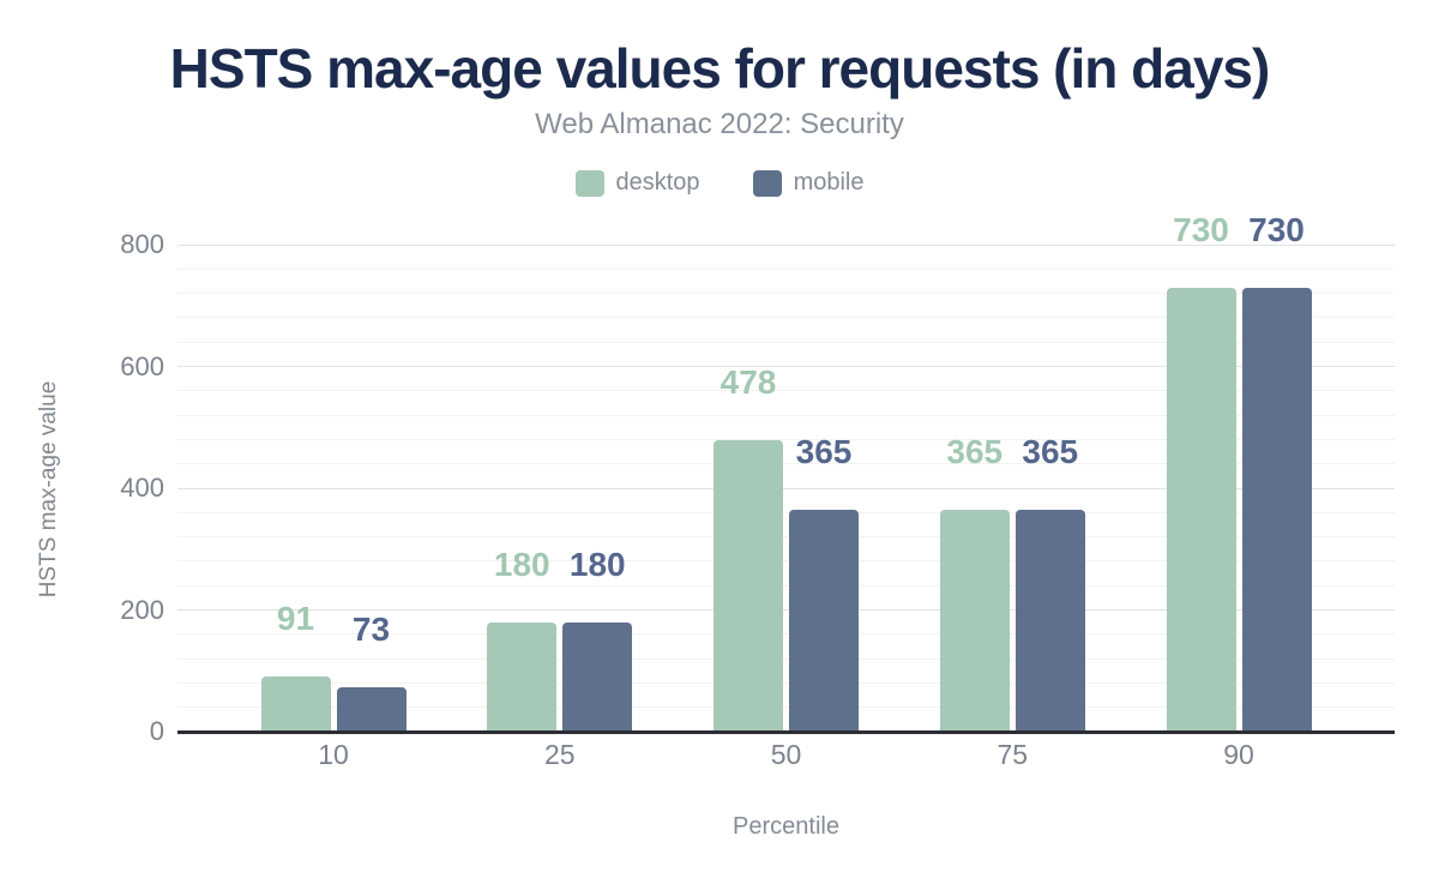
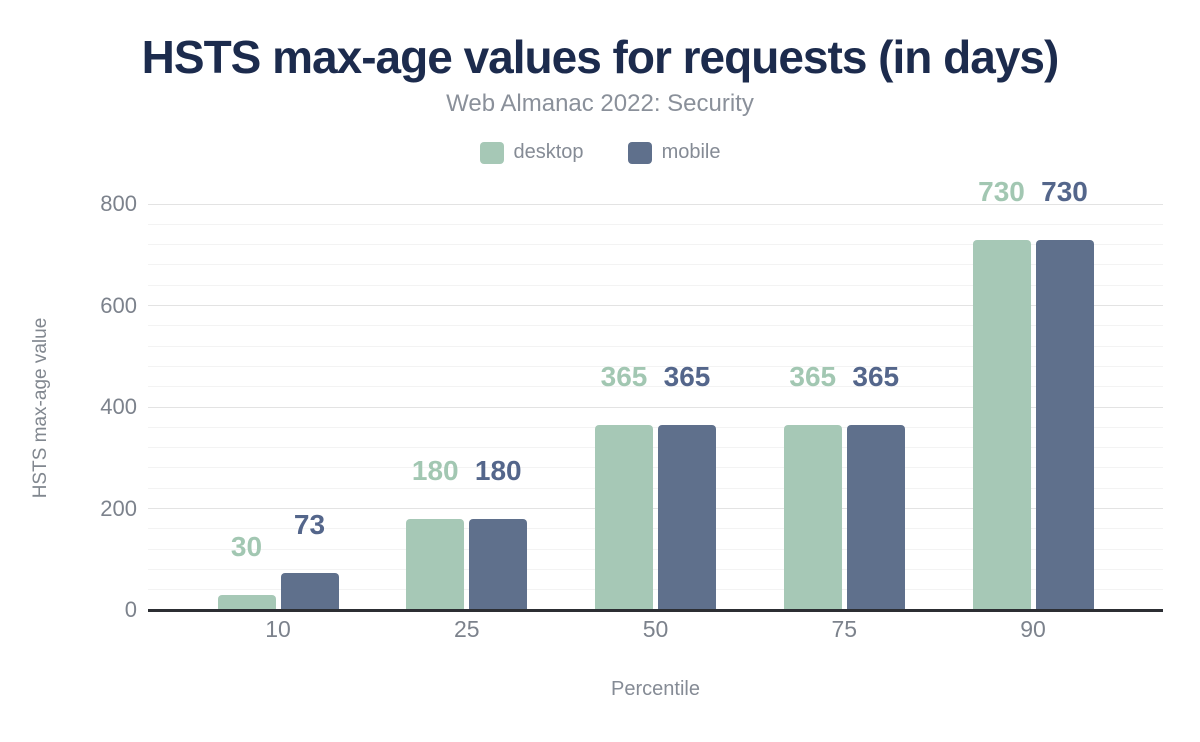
desktop/10: 91 -> 30
desktop/50: 478 -> 365
